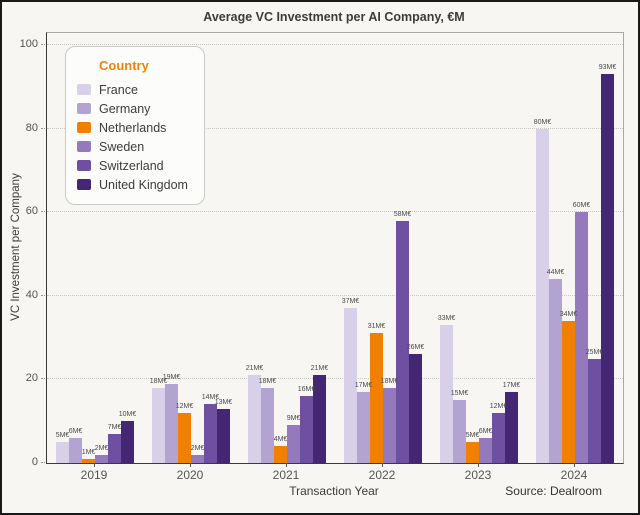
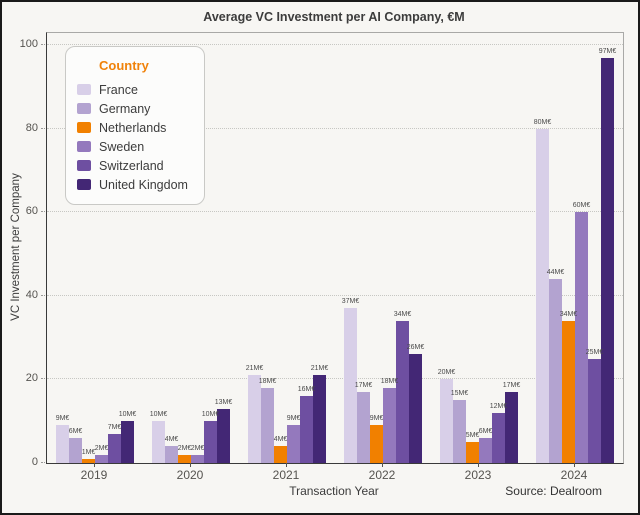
France/2019: 5 -> 9
France/2020: 18 -> 10
Germany/2020: 19 -> 4
Netherlands/2020: 12 -> 2
Switzerland/2020: 14 -> 10
Netherlands/2022: 31 -> 9
Switzerland/2022: 58 -> 34
France/2023: 33 -> 20
United Kingdom/2024: 93 -> 97
